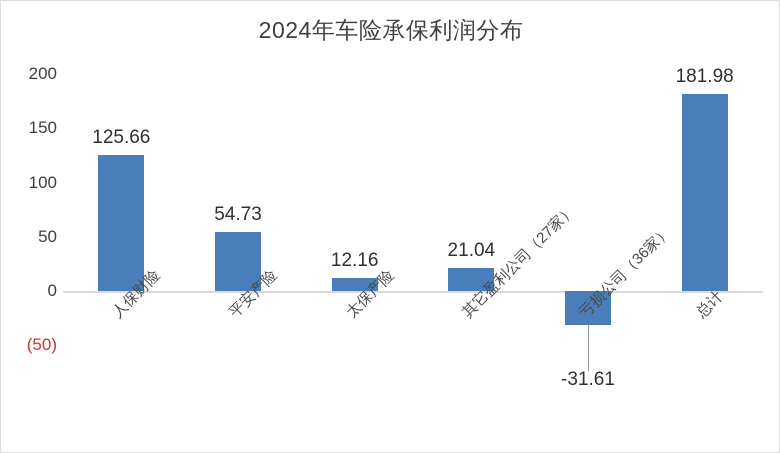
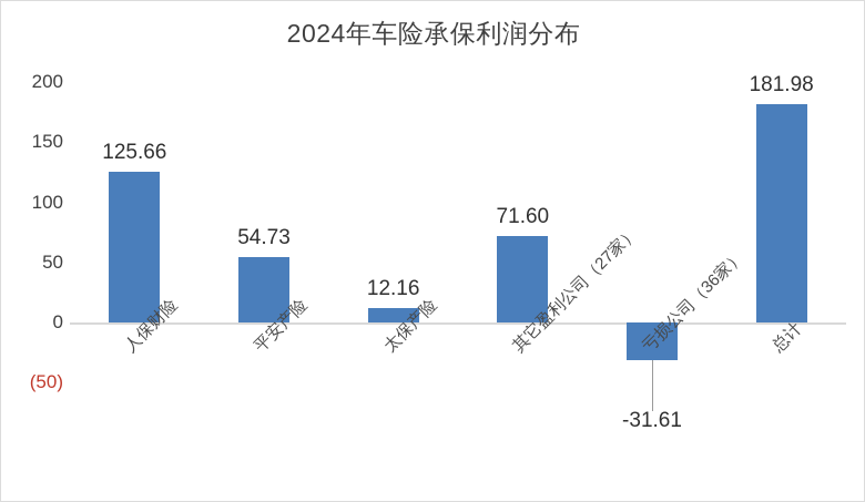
其它盈利公司（27家）: 21.04 -> 71.60
